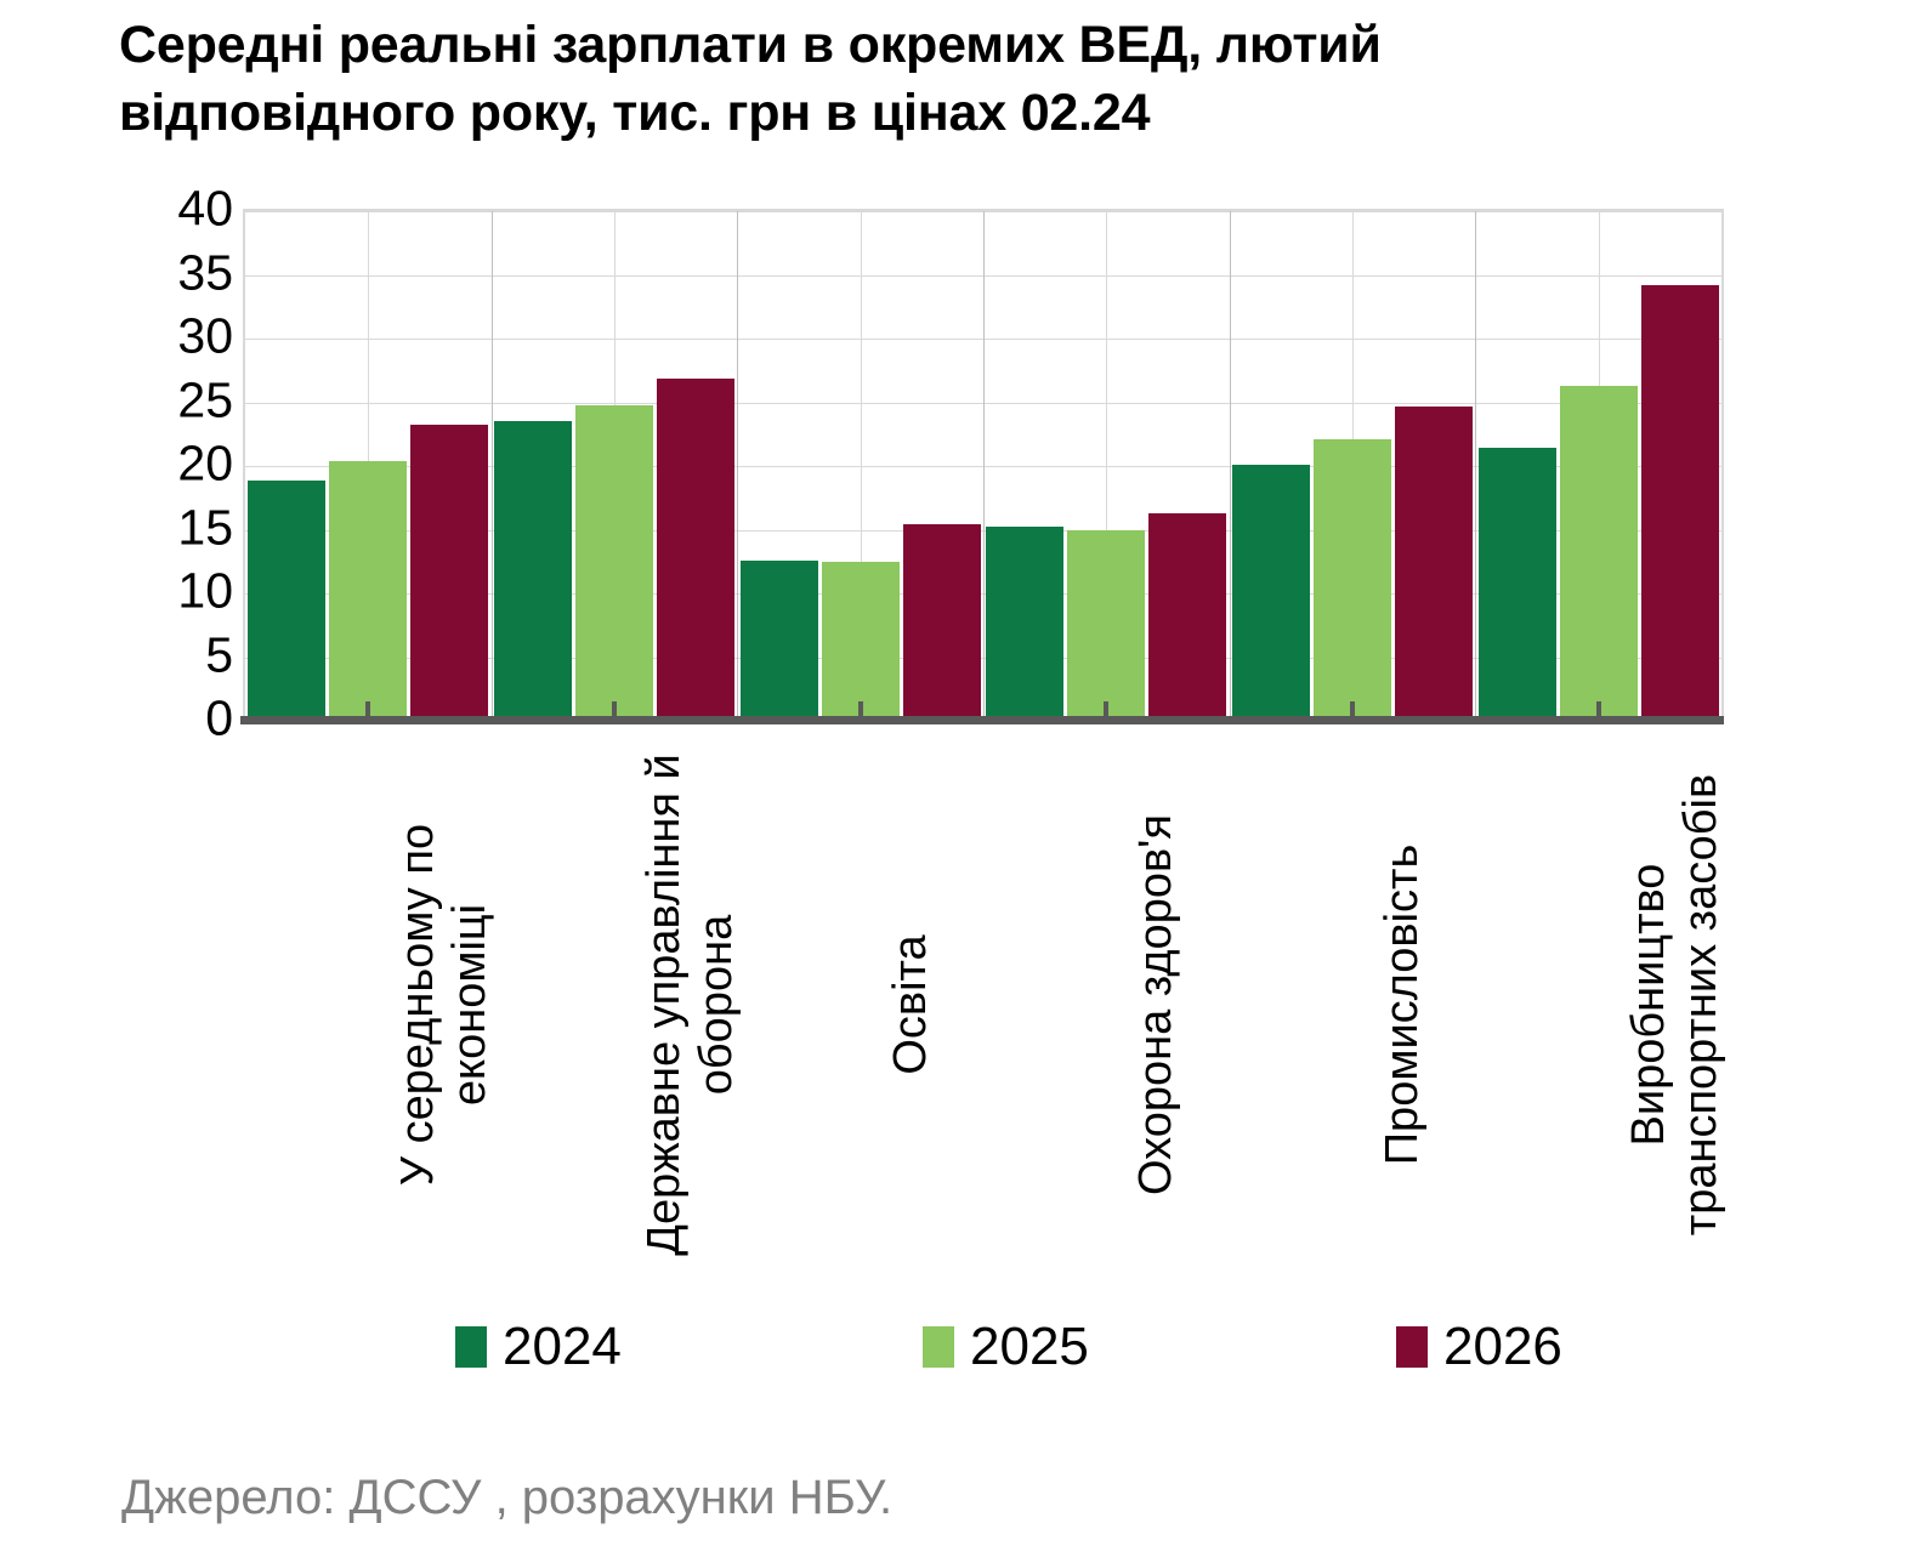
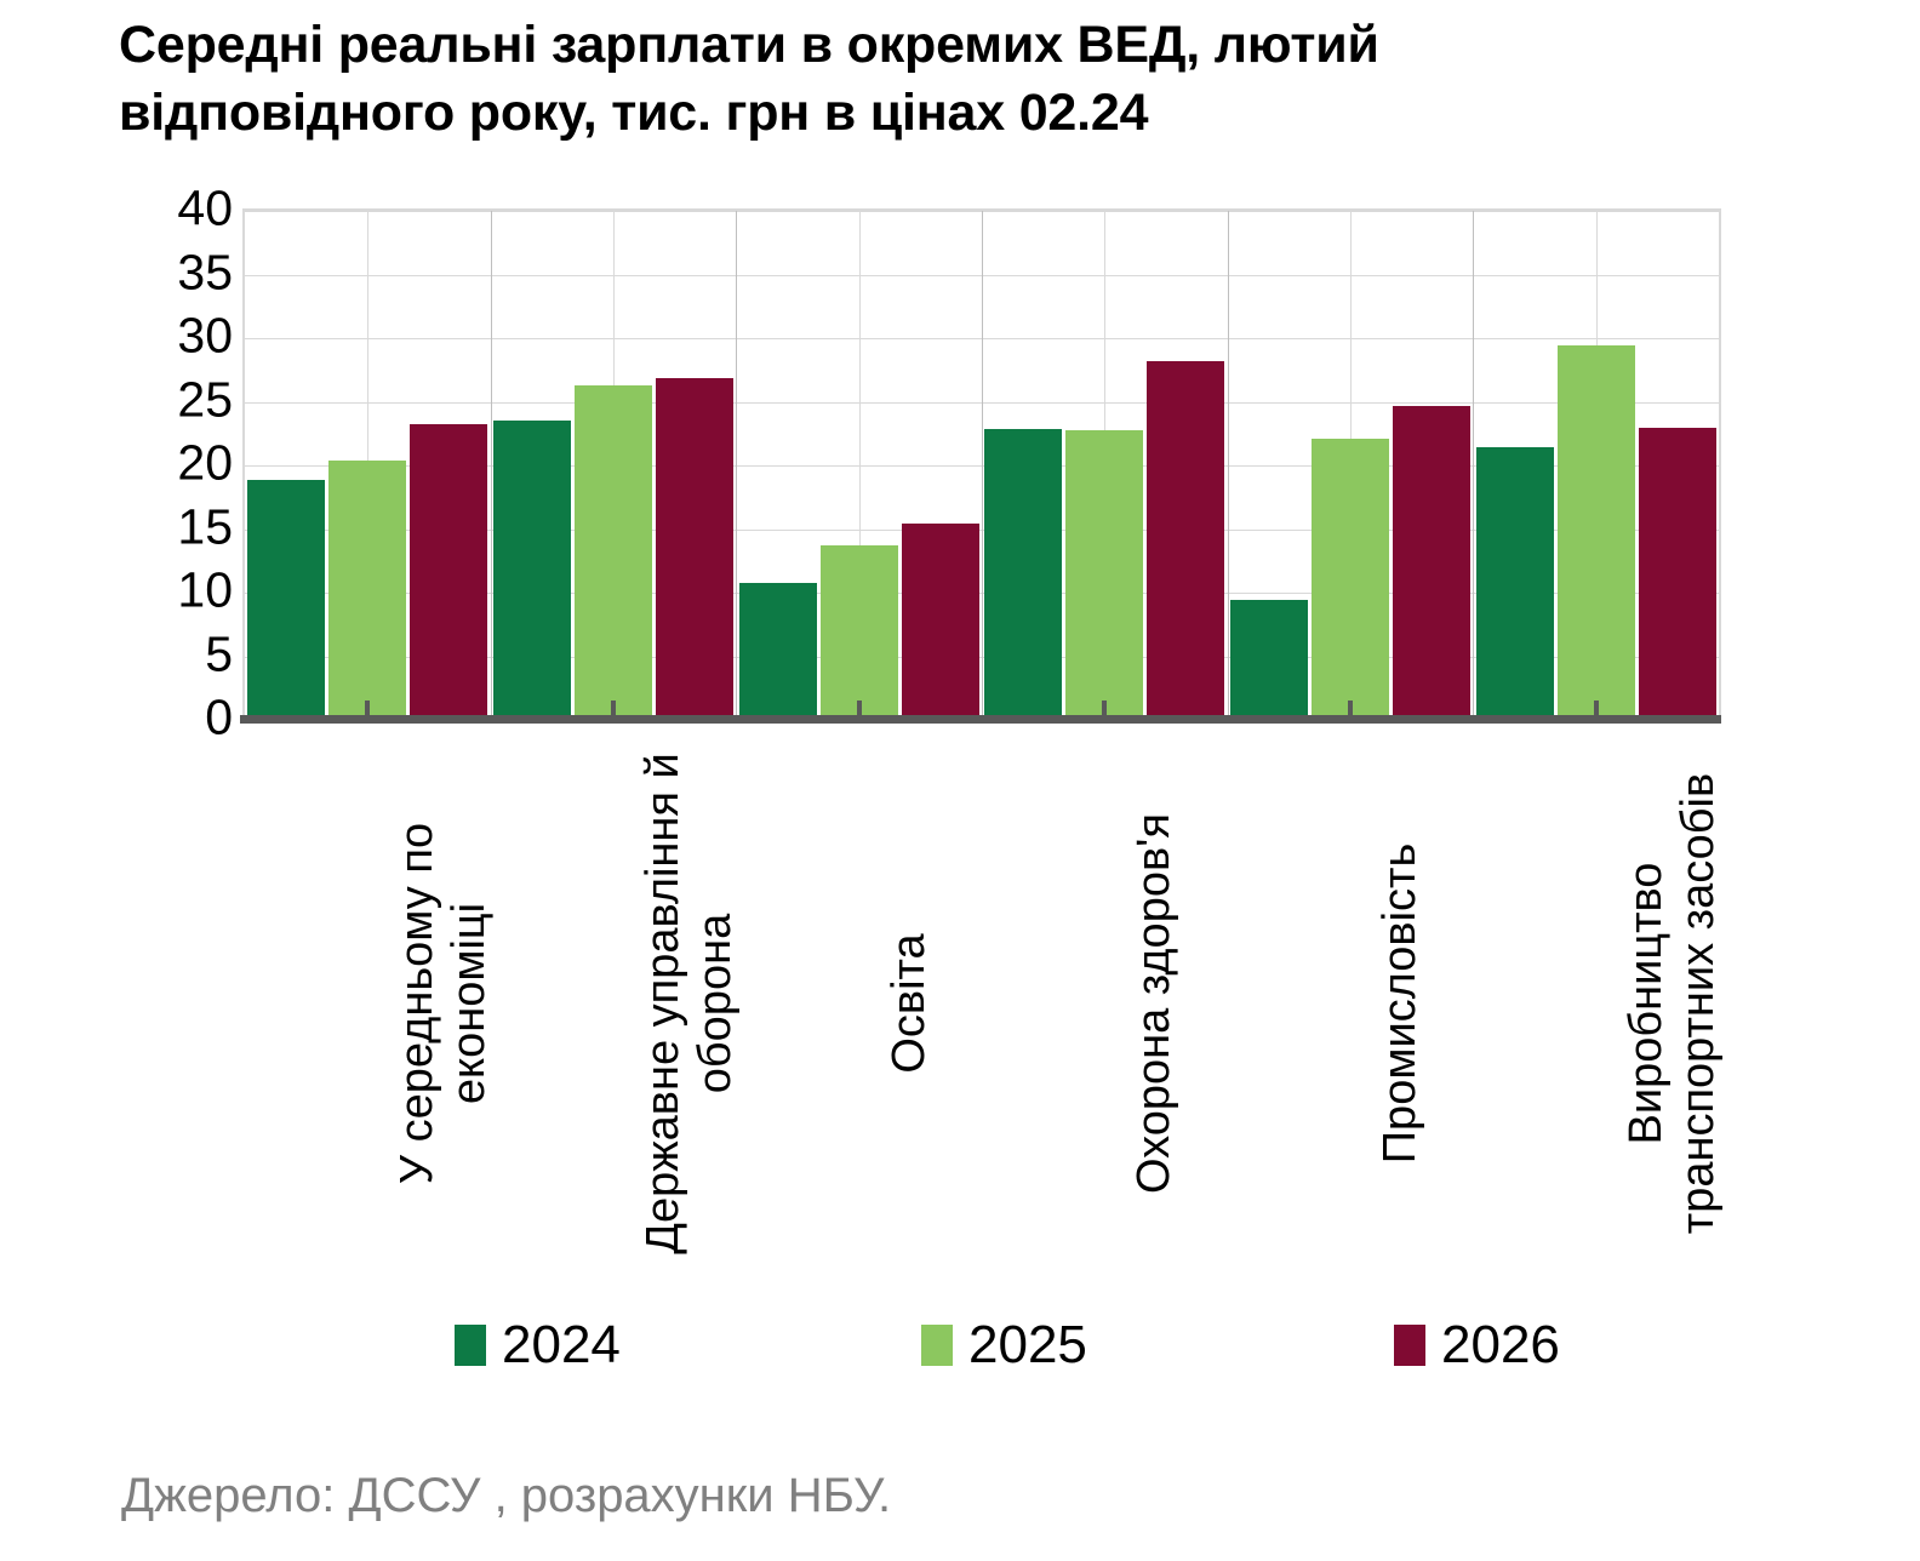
2025/Державне управління й оборона: 24.8 -> 26.3
2024/Освіта: 12.6 -> 10.8
2025/Освіта: 12.5 -> 13.7
2024/Охорона здоров'я: 15.2 -> 22.9
2025/Охорона здоров'я: 15.0 -> 22.8
2026/Охорона здоров'я: 16.3 -> 28.2
2024/Промисловість: 20.1 -> 9.4
2025/Виробництво транспортних засобів: 26.3 -> 29.4
2026/Виробництво транспортних засобів: 34.2 -> 23.0
